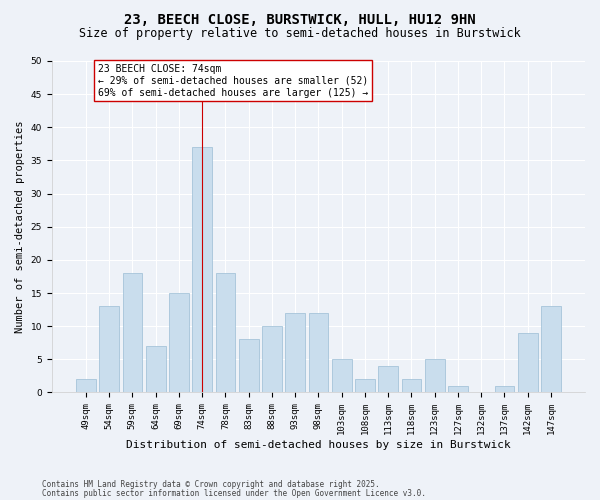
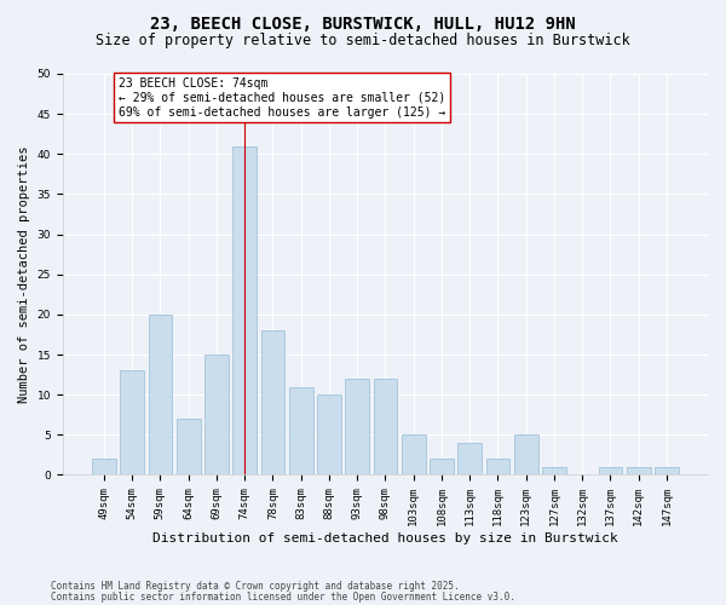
59sqm: 18 -> 20
74sqm: 37 -> 41
83sqm: 8 -> 11
142sqm: 9 -> 1
147sqm: 13 -> 1
